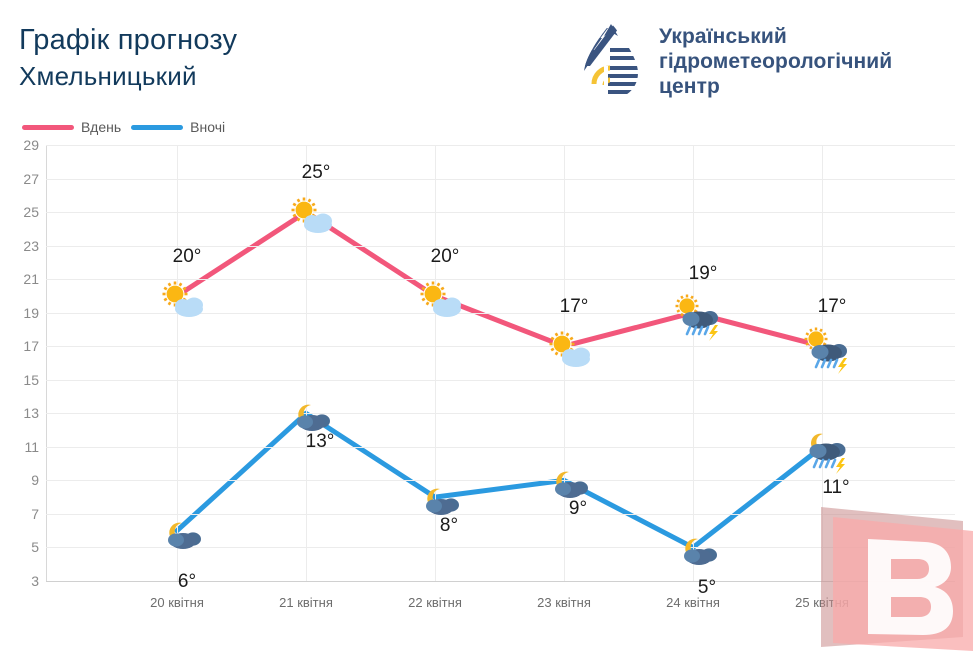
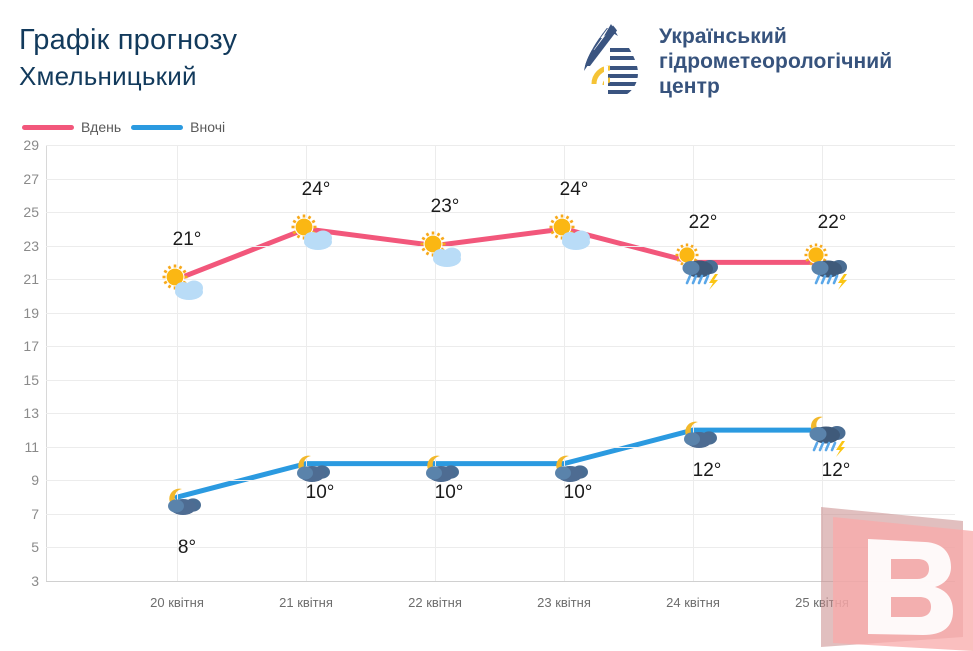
Вдень/20 квітня: 20° -> 21°
Вночі/20 квітня: 6° -> 8°
Вдень/21 квітня: 25° -> 24°
Вночі/21 квітня: 13° -> 10°
Вдень/22 квітня: 20° -> 23°
Вночі/22 квітня: 8° -> 10°
Вдень/23 квітня: 17° -> 24°
Вночі/23 квітня: 9° -> 10°
Вдень/24 квітня: 19° -> 22°
Вночі/24 квітня: 5° -> 12°
Вдень/25 квітня: 17° -> 22°
Вночі/25 квітня: 11° -> 12°
